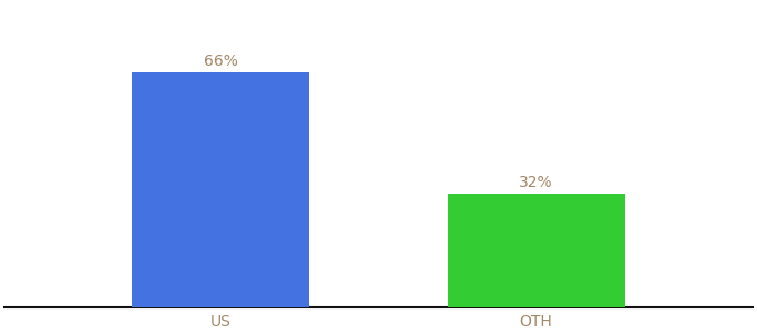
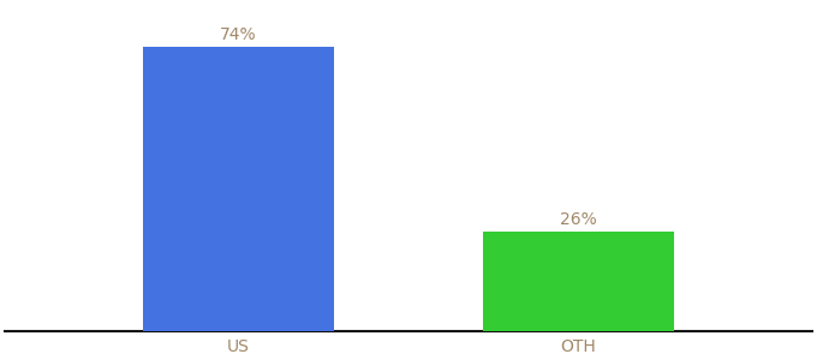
US: 66% -> 74%
OTH: 32% -> 26%
